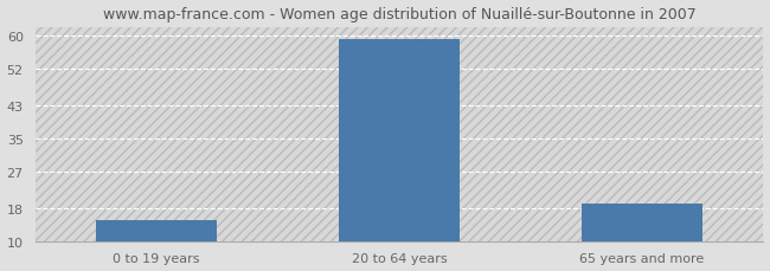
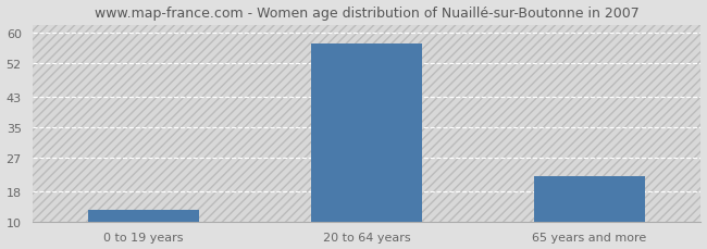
0 to 19 years: 15 -> 13
20 to 64 years: 59 -> 57
65 years and more: 19 -> 22
